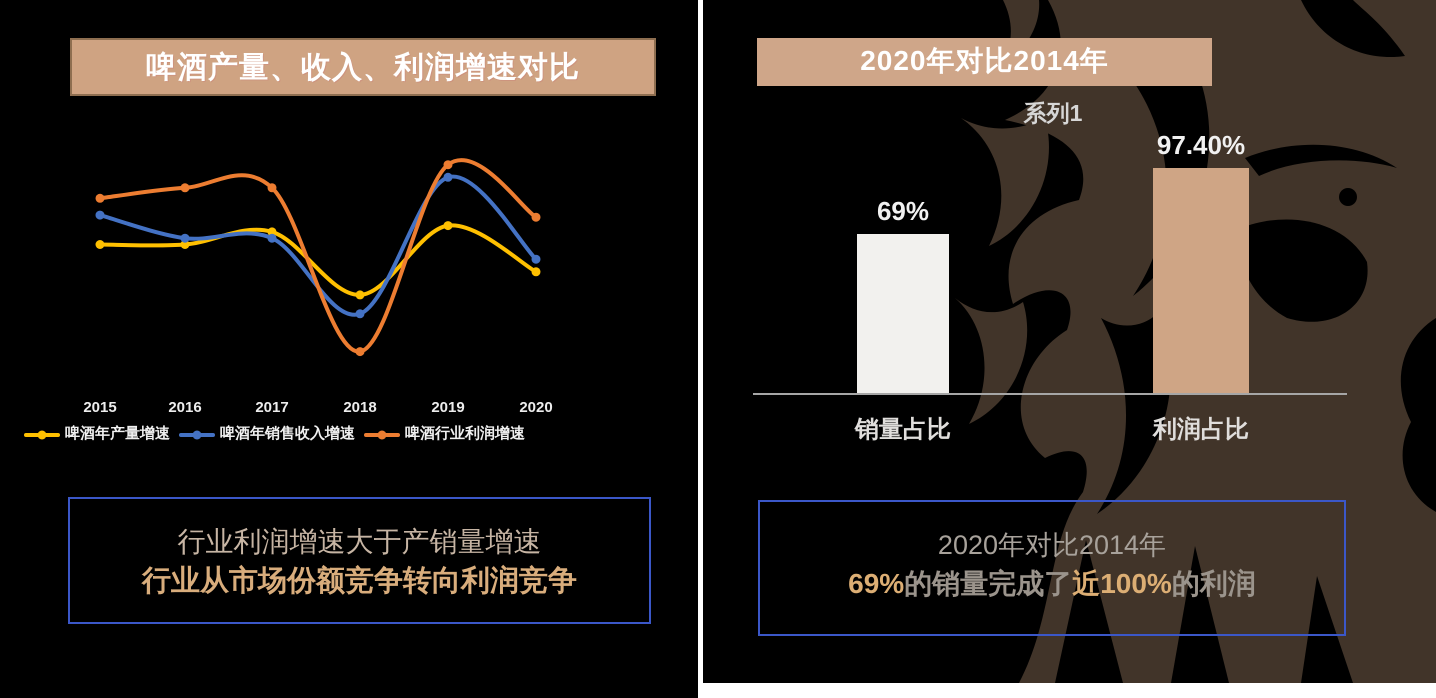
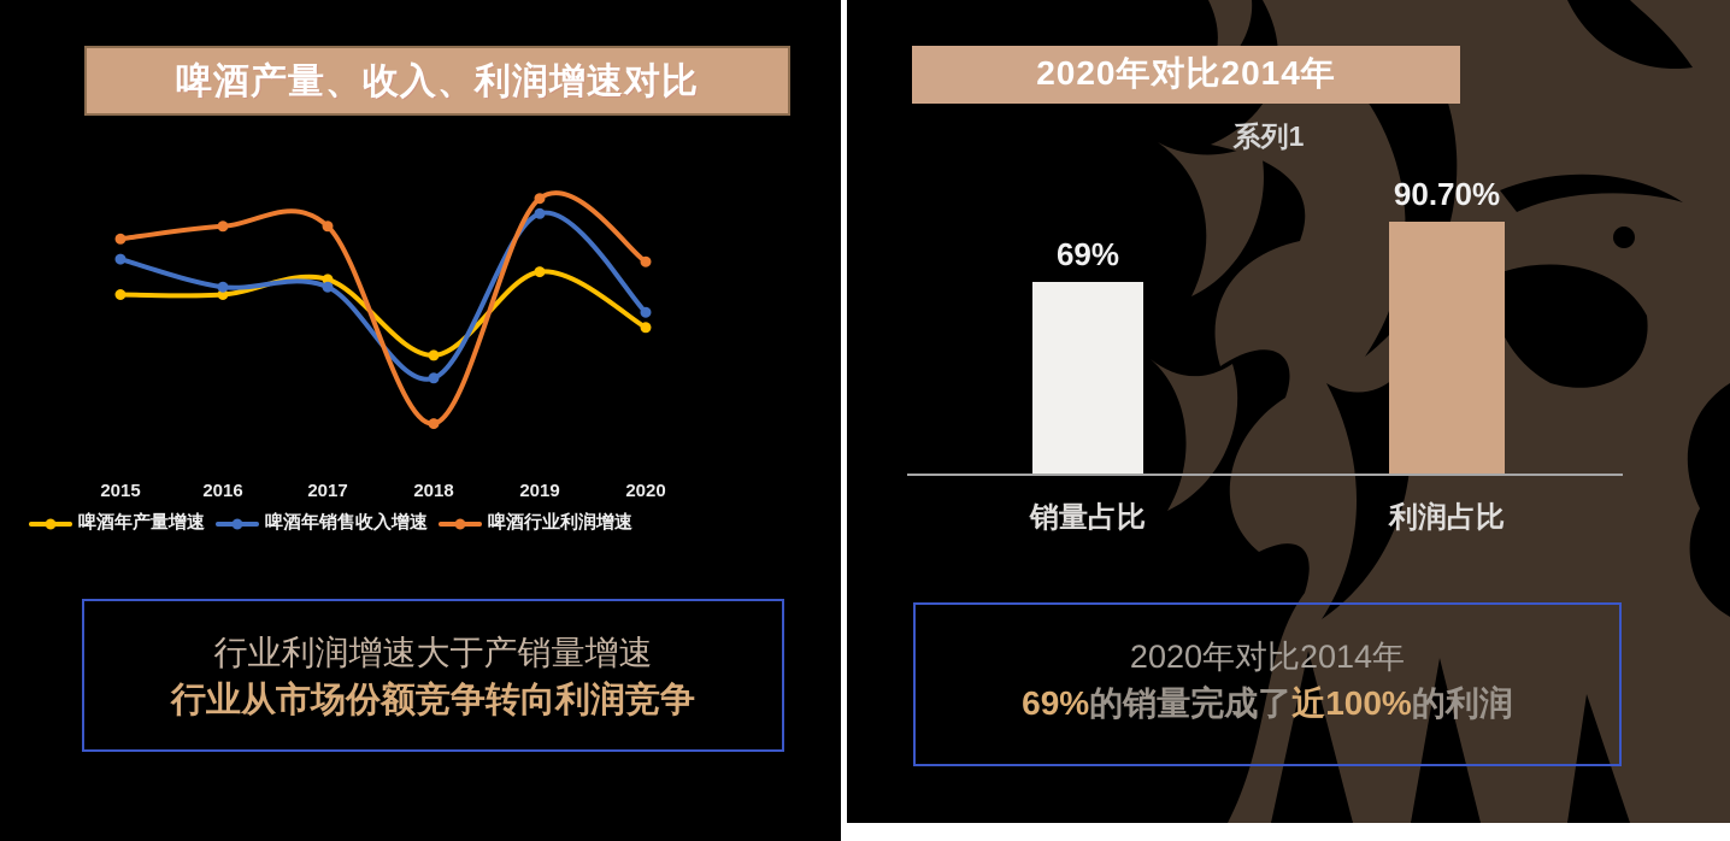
2020年对比2014年/利润占比: 97.40% -> 90.70%
